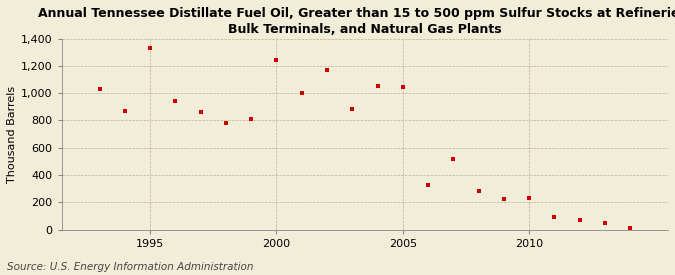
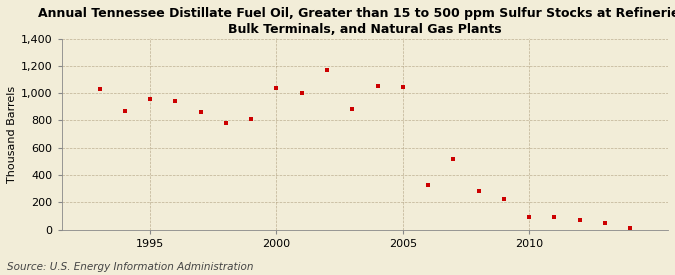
1995: 1,330 -> 960
2000: 1,240 -> 1,040
2010: 230 -> 90
